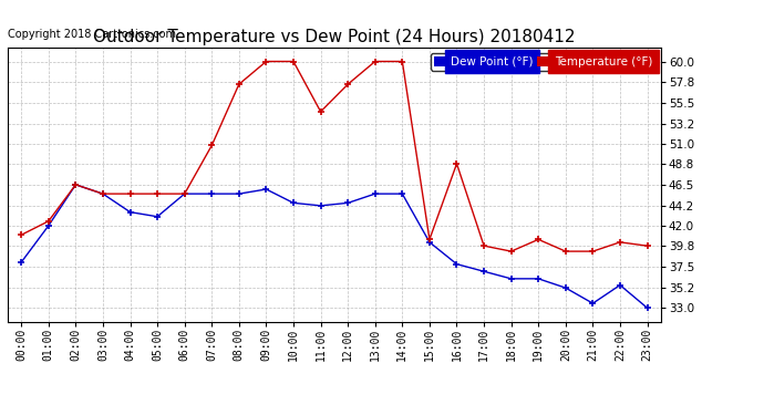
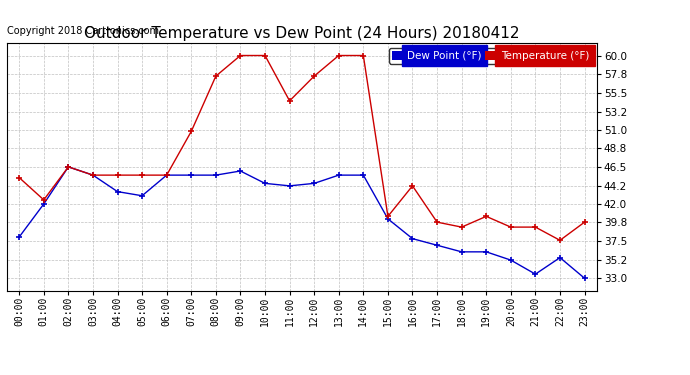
Temperature (°F)/00:00: 41.0 -> 45.2
Temperature (°F)/16:00: 48.8 -> 44.2
Temperature (°F)/22:00: 40.2 -> 37.6
